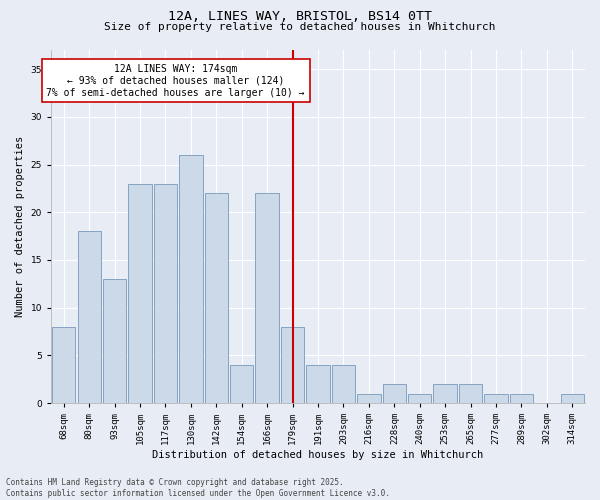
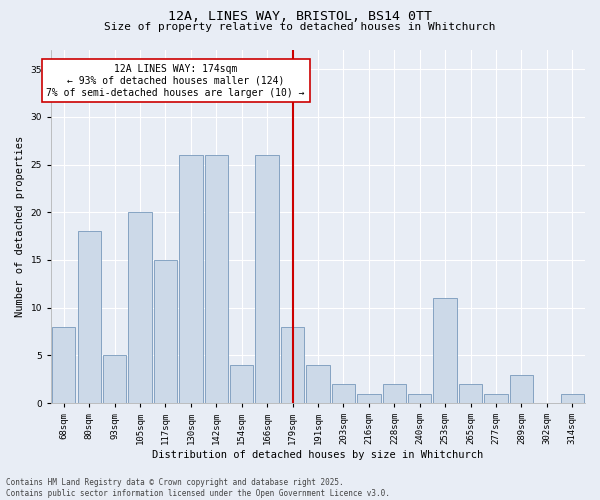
93sqm: 13 -> 5
105sqm: 23 -> 20
117sqm: 23 -> 15
142sqm: 22 -> 26
166sqm: 22 -> 26
203sqm: 4 -> 2
253sqm: 2 -> 11
289sqm: 1 -> 3
